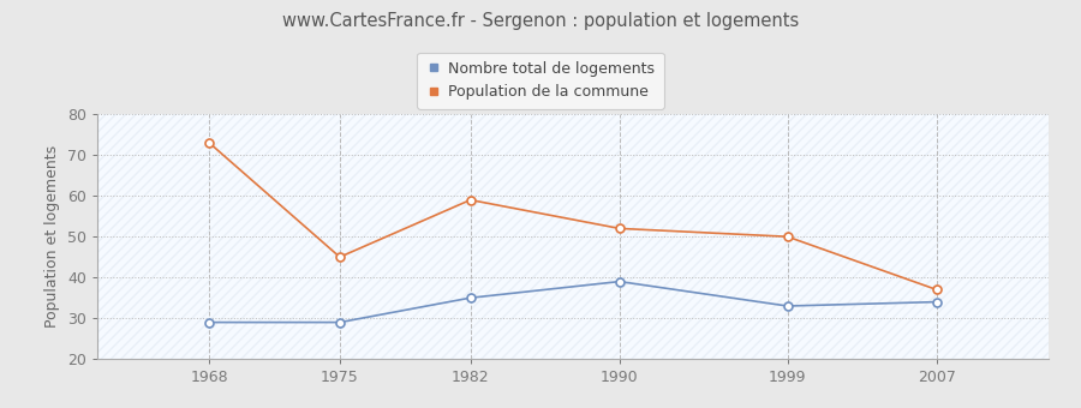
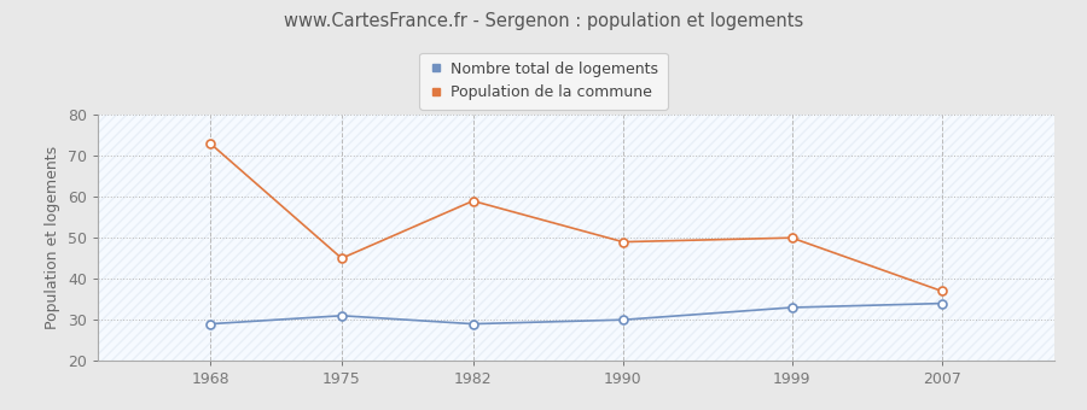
Nombre total de logements/1975: 29 -> 31
Nombre total de logements/1982: 35 -> 29
Nombre total de logements/1990: 39 -> 30
Population de la commune/1990: 52 -> 49
